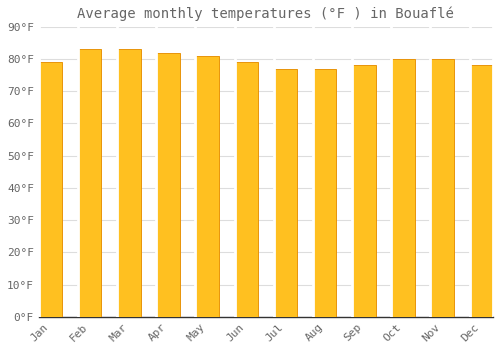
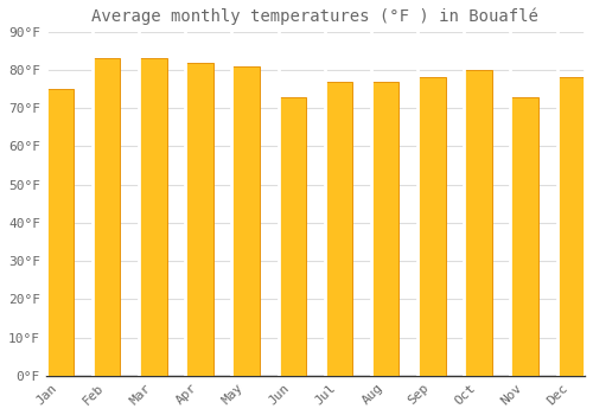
Jan: 79°F -> 75°F
Jun: 79°F -> 73°F
Nov: 80°F -> 73°F
